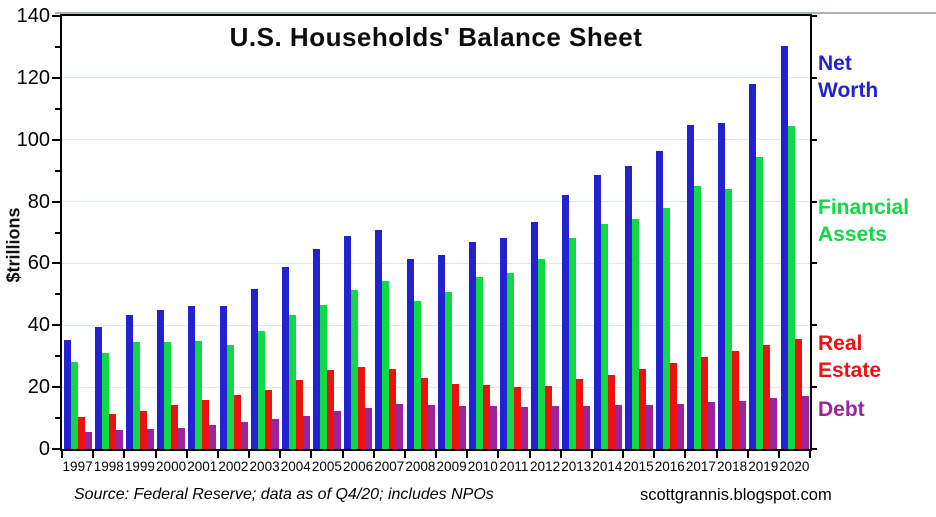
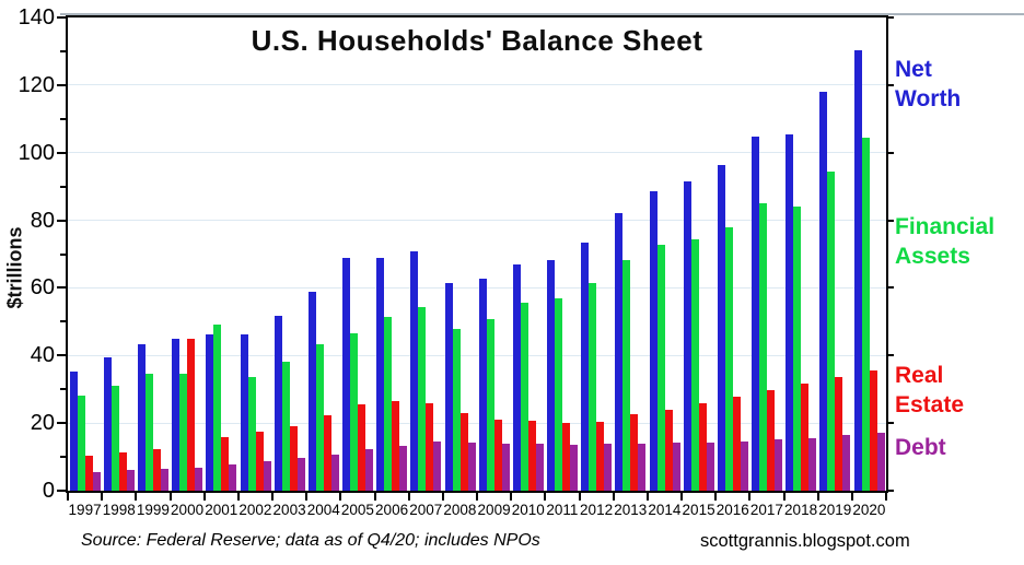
Real Estate/2000: 14 -> 45
Financial Assets/2001: 35 -> 49
Net Worth/2005: 65 -> 69
